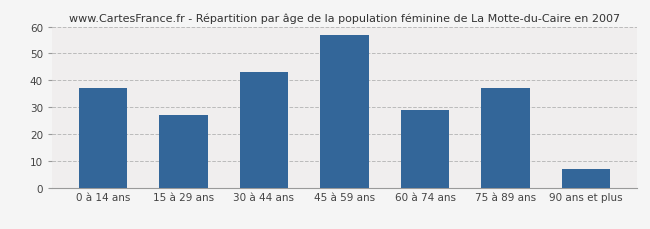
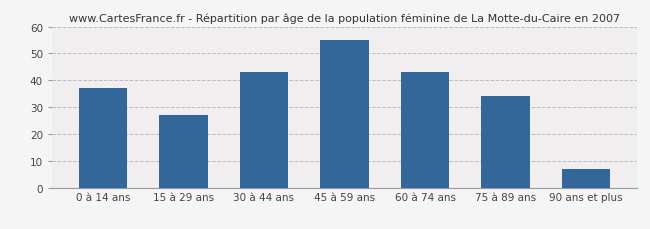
45 à 59 ans: 57 -> 55
60 à 74 ans: 29 -> 43
75 à 89 ans: 37 -> 34
